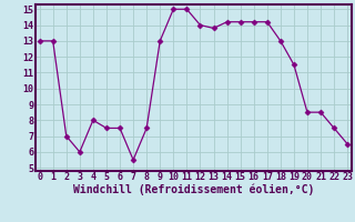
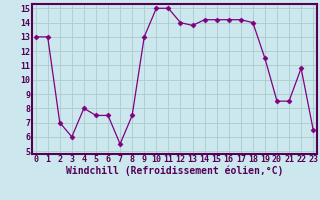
18: 13.0 -> 14.0
22: 7.5 -> 10.8
